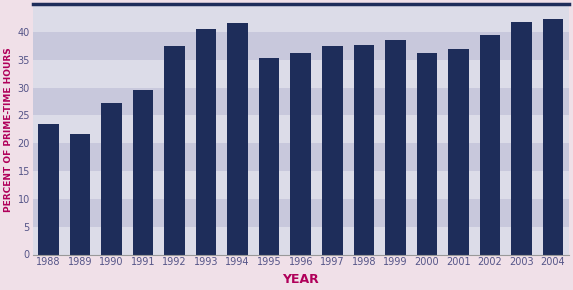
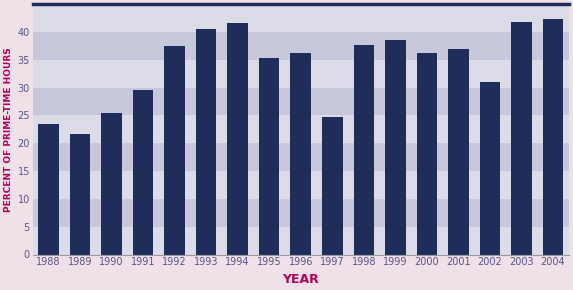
1990: 27.3 -> 25.4
1997: 37.5 -> 24.8
2002: 39.5 -> 31.0
